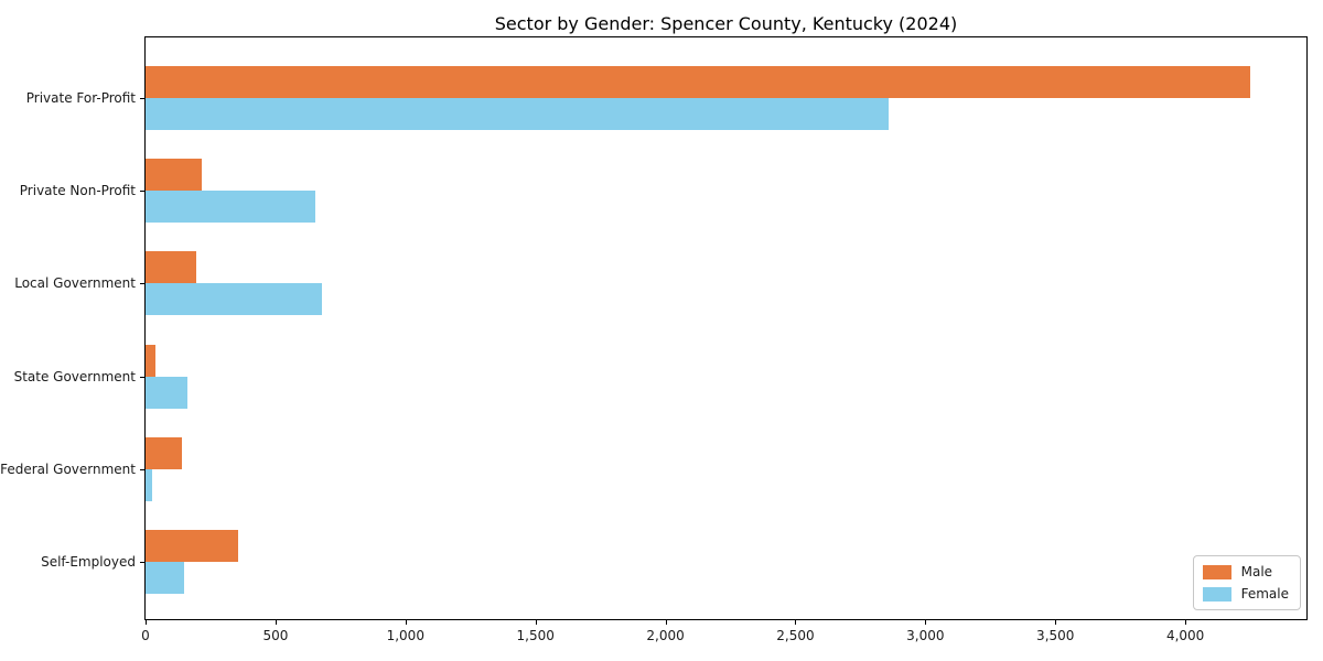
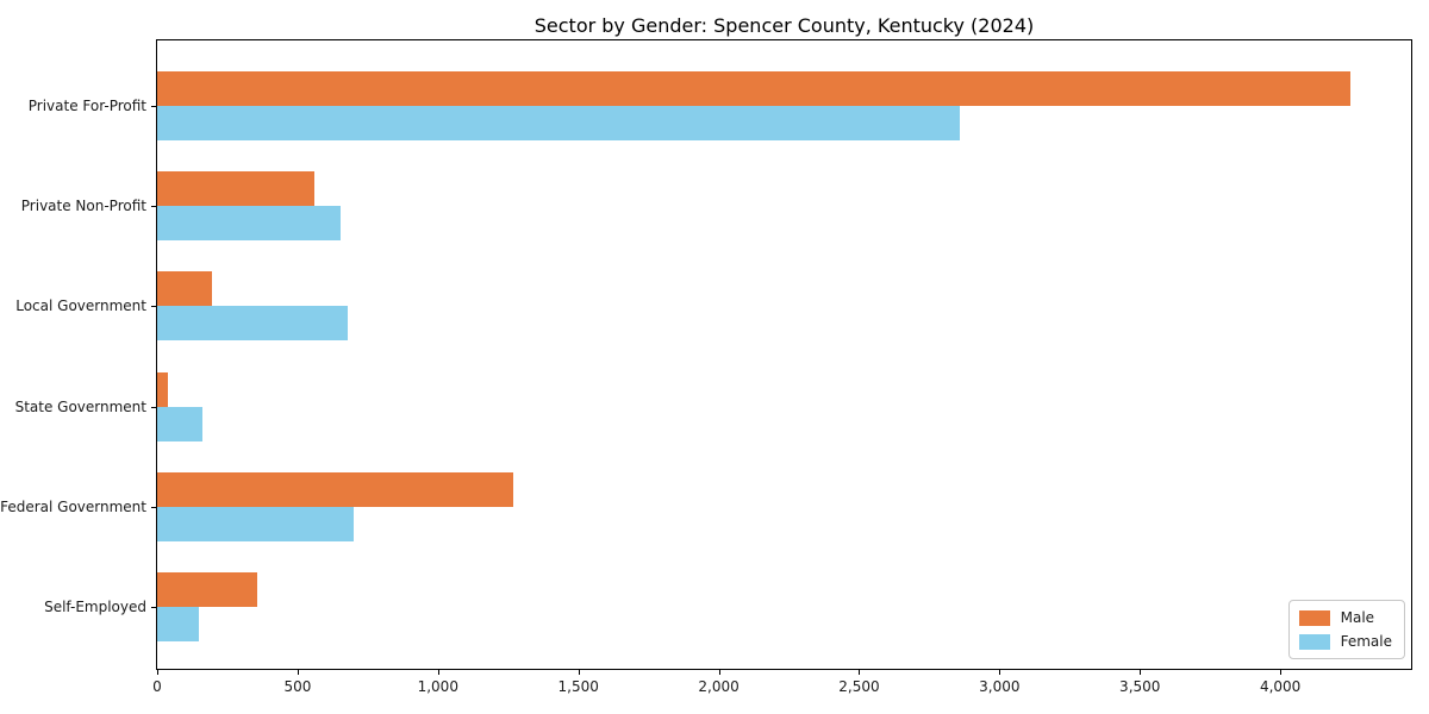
Male/Private Non-Profit: 220 -> 560
Male/Federal Government: 140 -> 1270
Female/Federal Government: 20 -> 700
